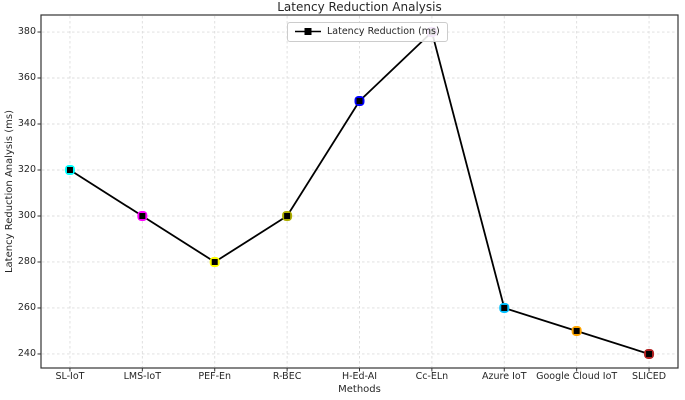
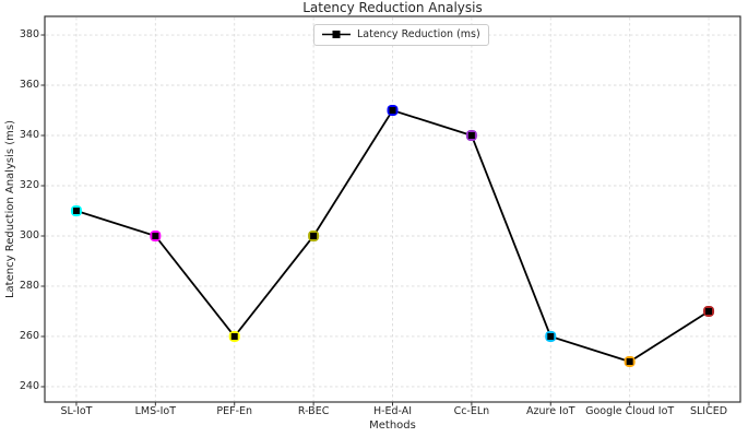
SL-IoT: 320 -> 310
PEF-En: 280 -> 260
Cc-ELn: 380 -> 340
SLICED: 240 -> 270
